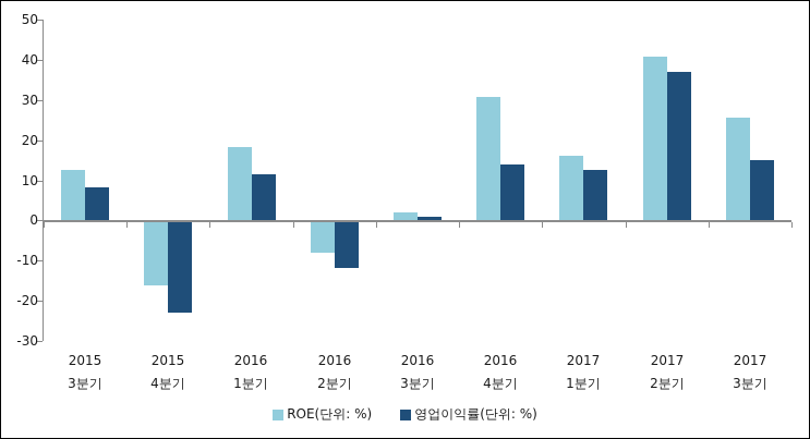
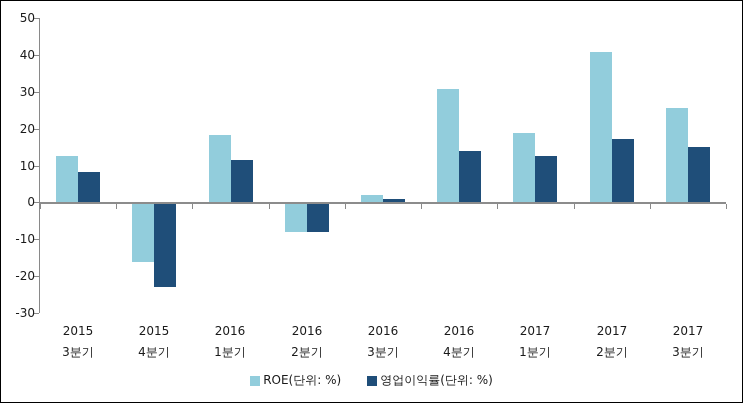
영업이익률(단위: %)/2016 2분기: -12 -> -8
ROE(단위: %)/2017 1분기: 16 -> 19
영업이익률(단위: %)/2017 2분기: 37 -> 17
